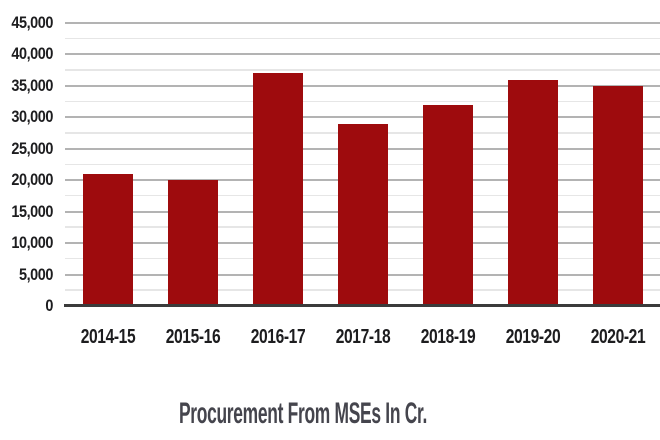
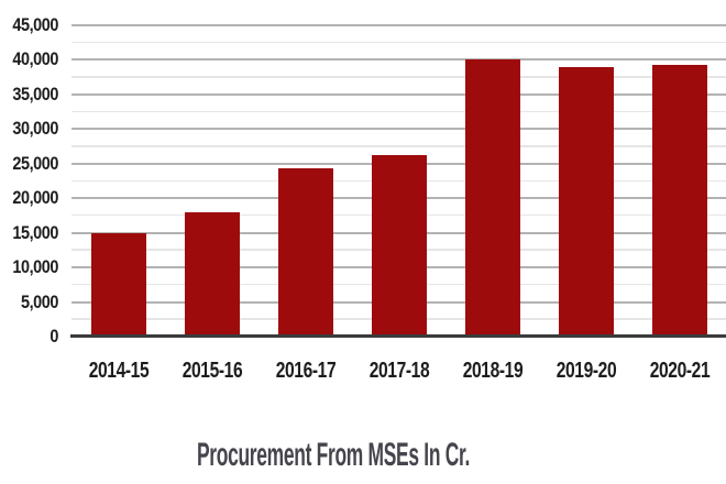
2014-15: 21000 -> 15000
2015-16: 20000 -> 18000
2016-17: 37000 -> 24000
2017-18: 29000 -> 26000
2018-19: 32000 -> 40000
2019-20: 36000 -> 39000
2020-21: 35000 -> 39000
